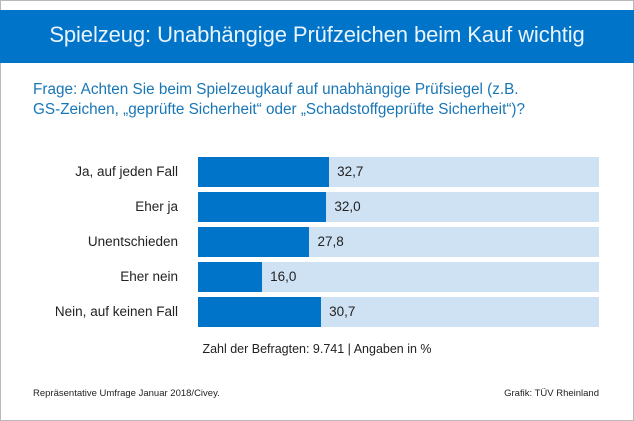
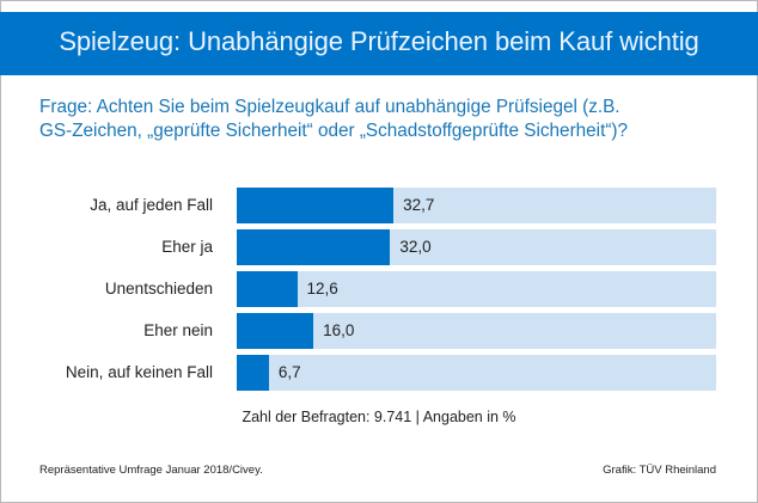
Unentschieden: 27,8 -> 12,6
Nein, auf keinen Fall: 30,7 -> 6,7
